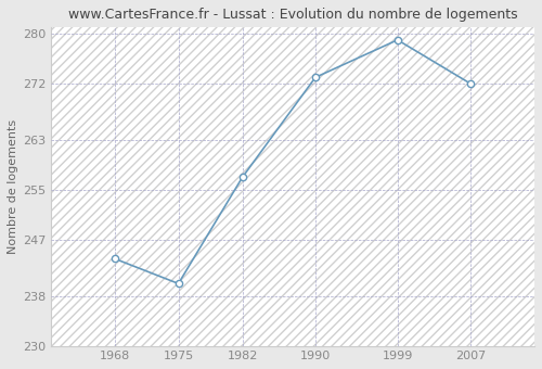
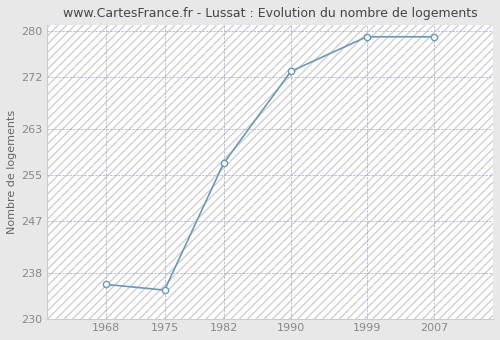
1968: 244 -> 236
1975: 240 -> 235
2007: 272 -> 279
